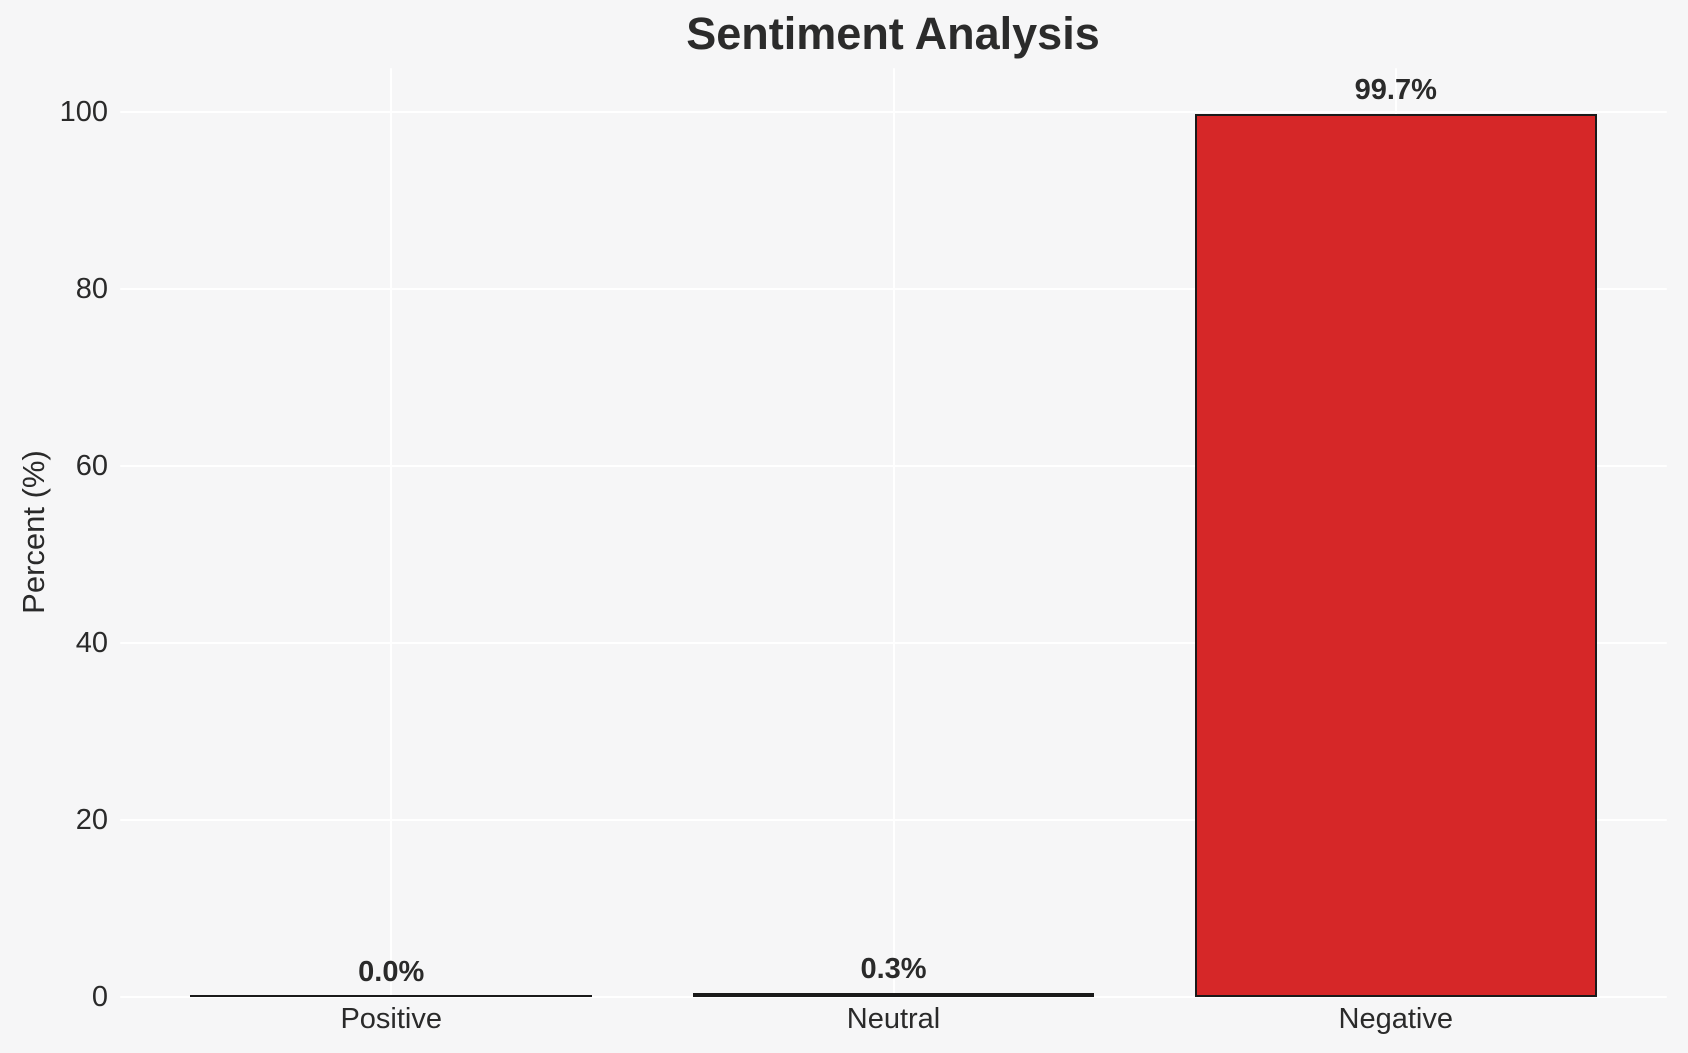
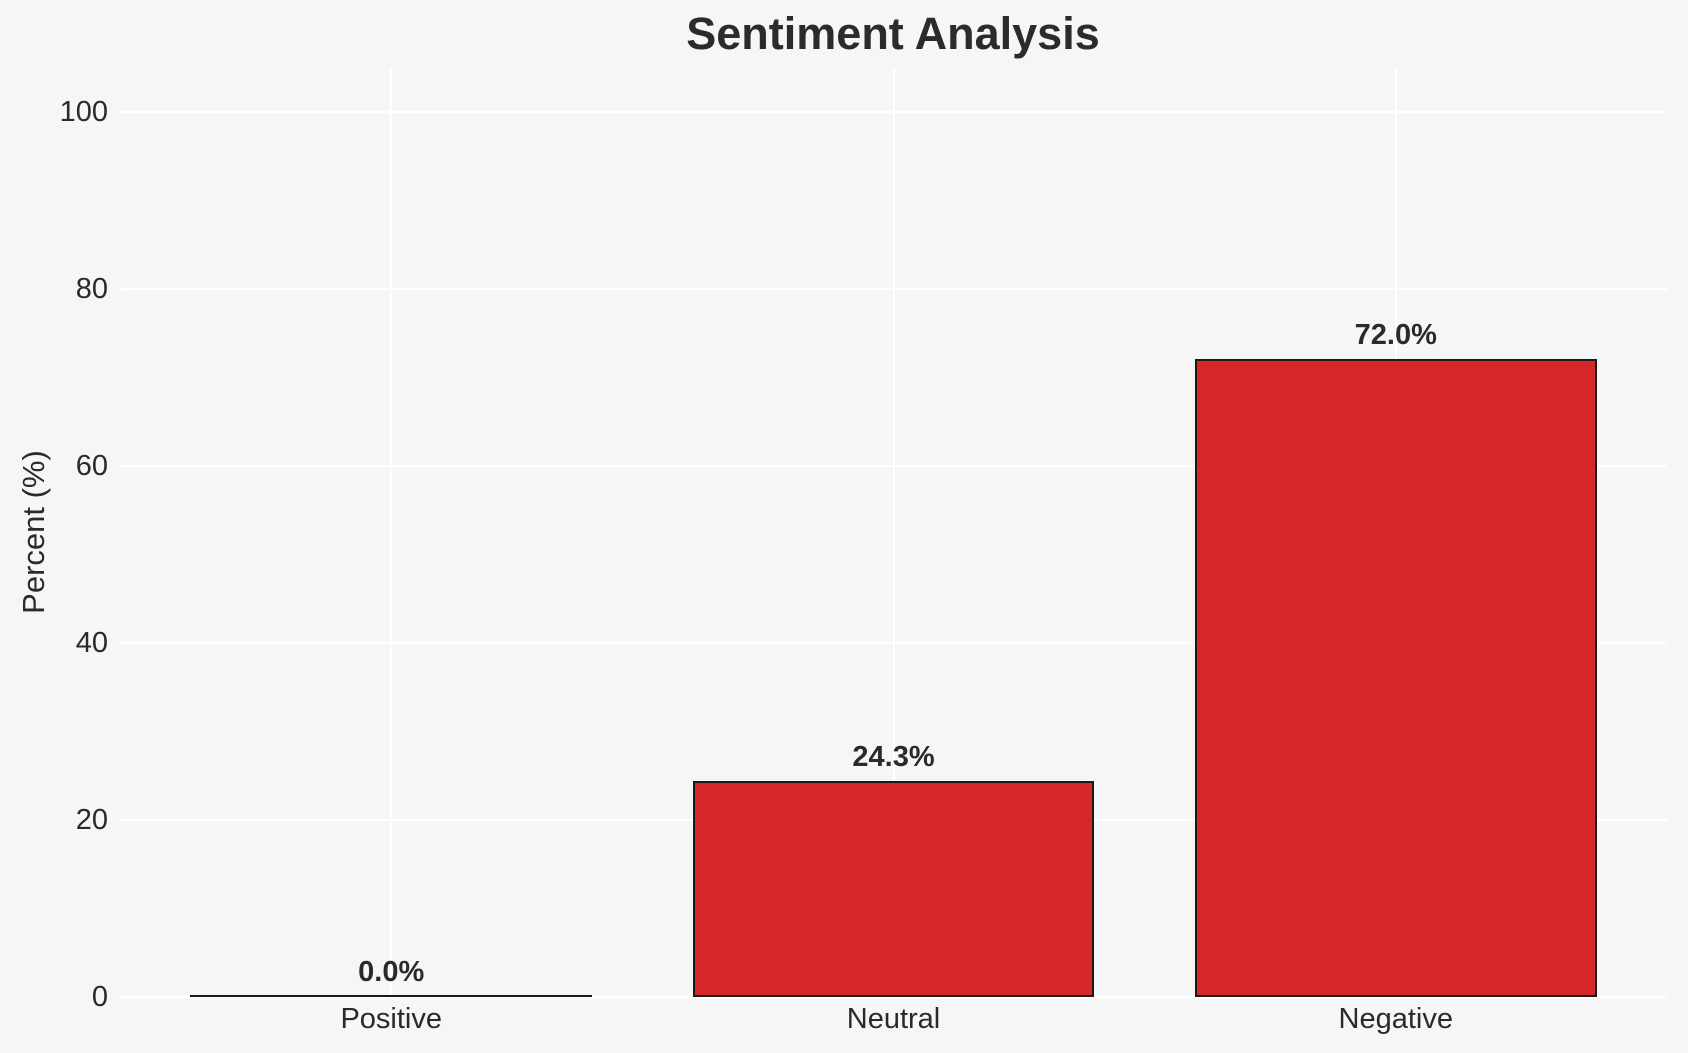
Neutral: 0.3% -> 24.3%
Negative: 99.7% -> 72.0%
